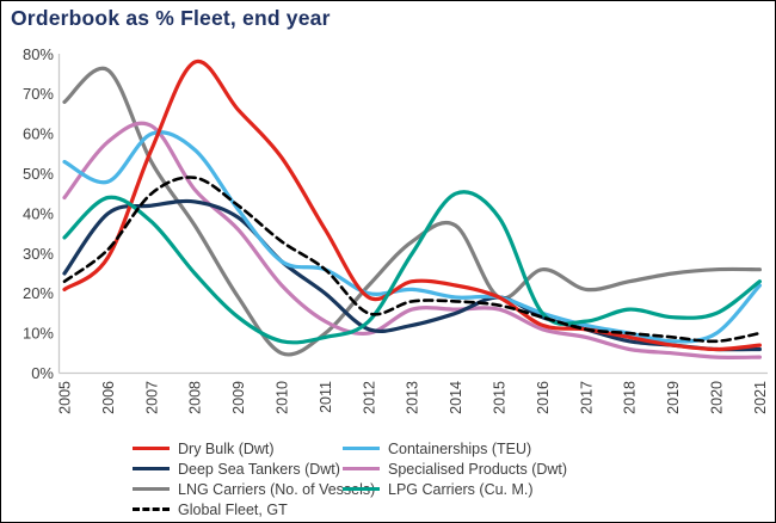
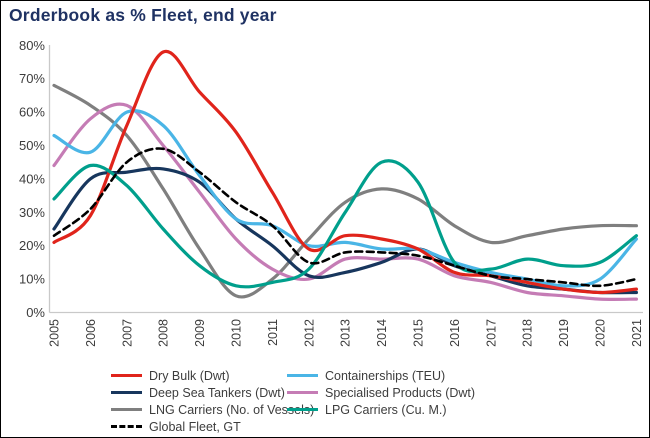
LNG Carriers (No. of Vessels)/2006: 76% -> 62%
Specialised Products (Dwt)/2008: 46% -> 50%
LNG Carriers (No. of Vessels)/2015: 19% -> 34%
